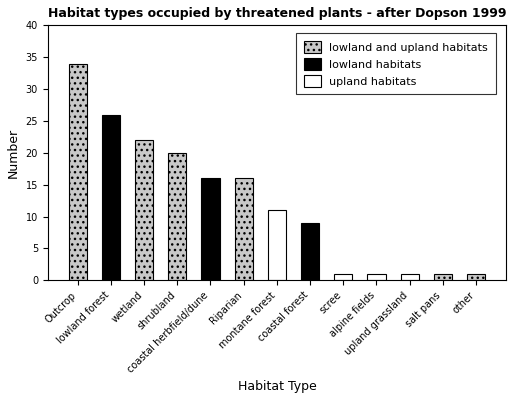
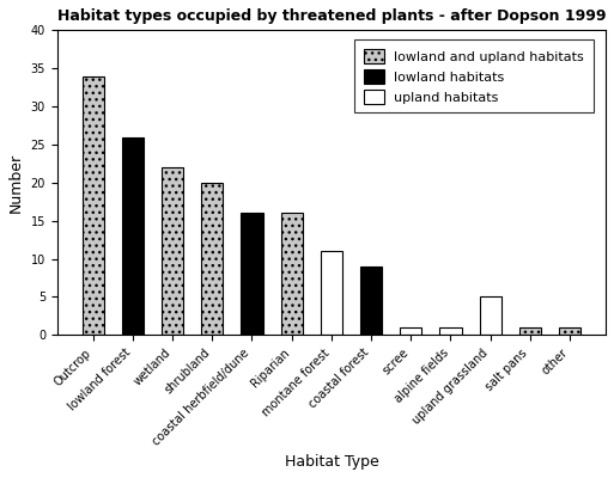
upland grassland: 1 -> 5
